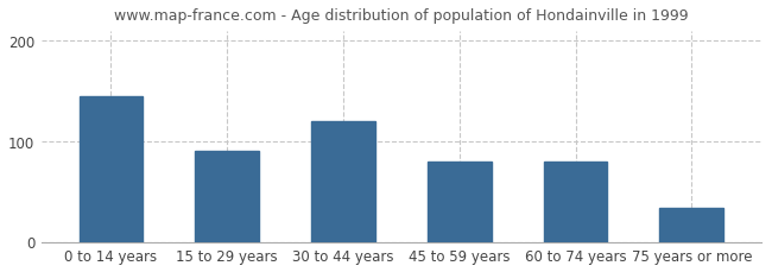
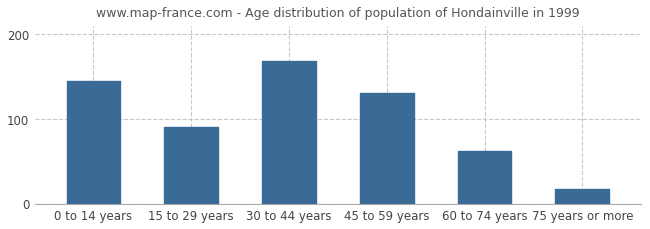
30 to 44 years: 120 -> 168
45 to 59 years: 80 -> 130
60 to 74 years: 80 -> 62
75 years or more: 34 -> 17
